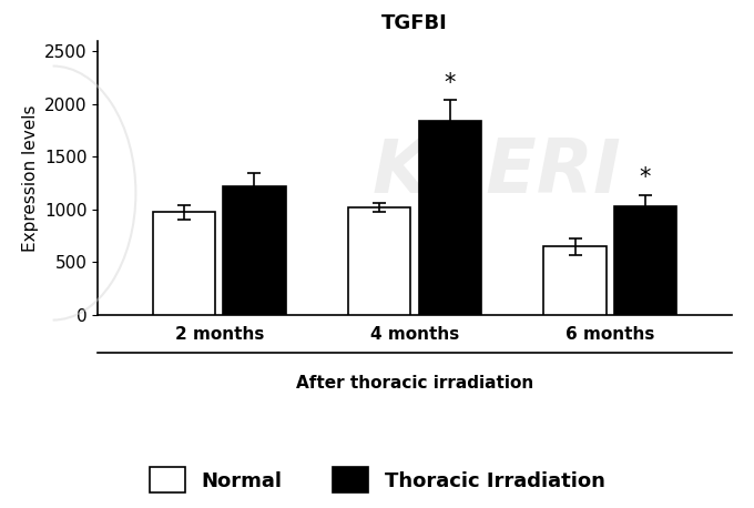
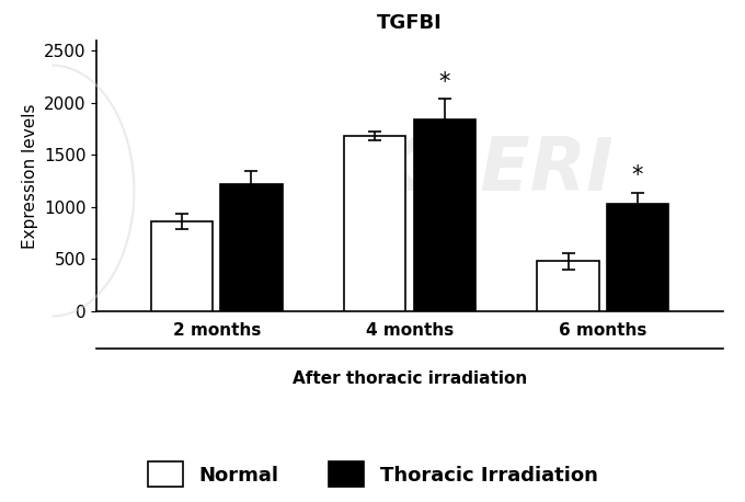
Normal/2 months: 980 -> 860
Normal/4 months: 1020 -> 1680
Normal/6 months: 650 -> 480
